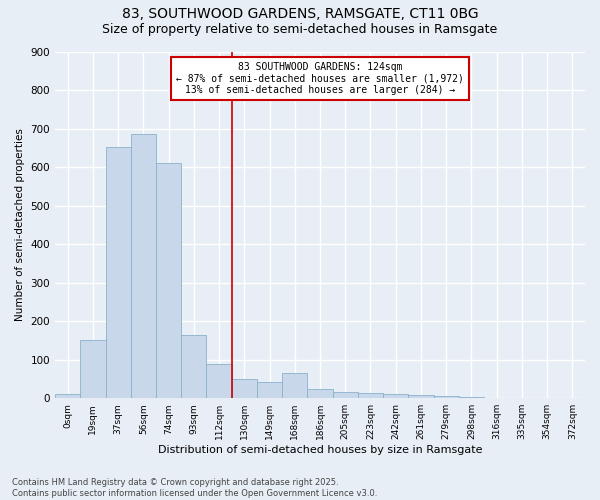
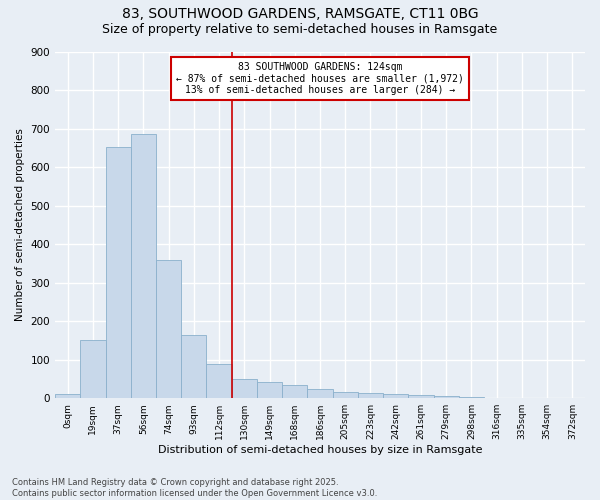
74sqm: 610 -> 358
168sqm: 65 -> 33
